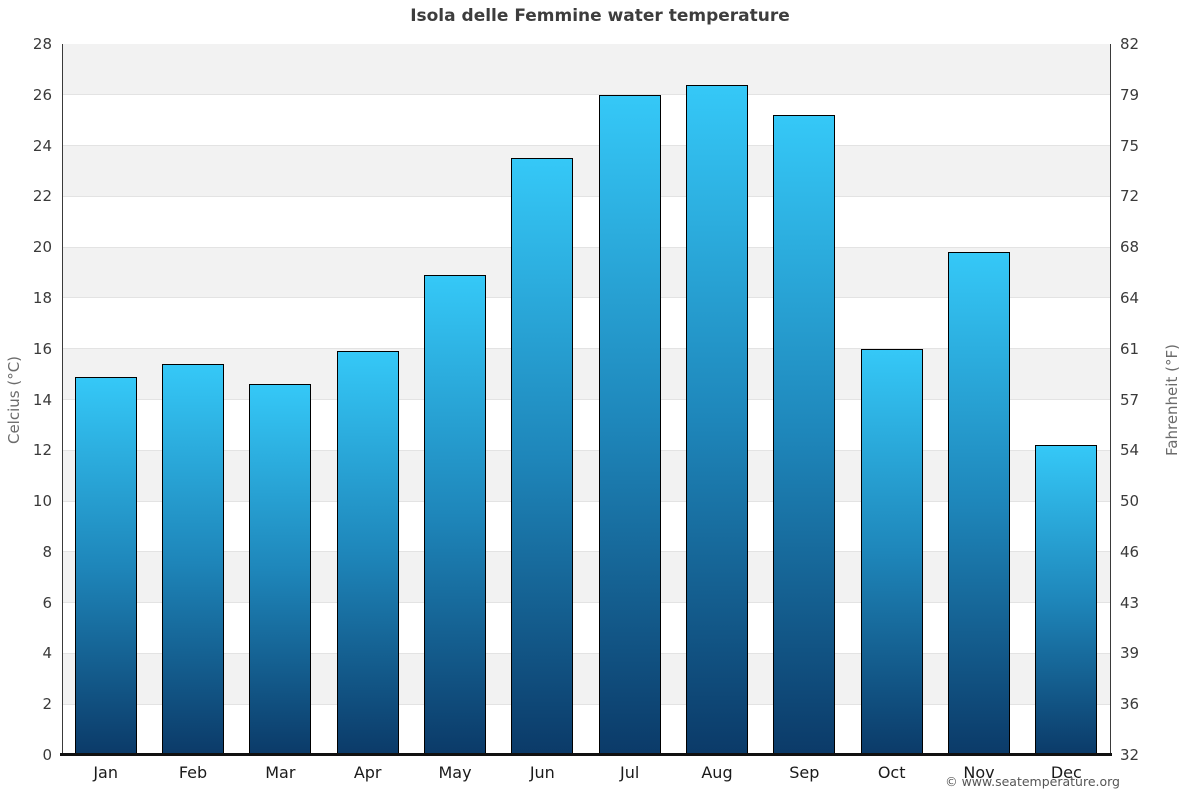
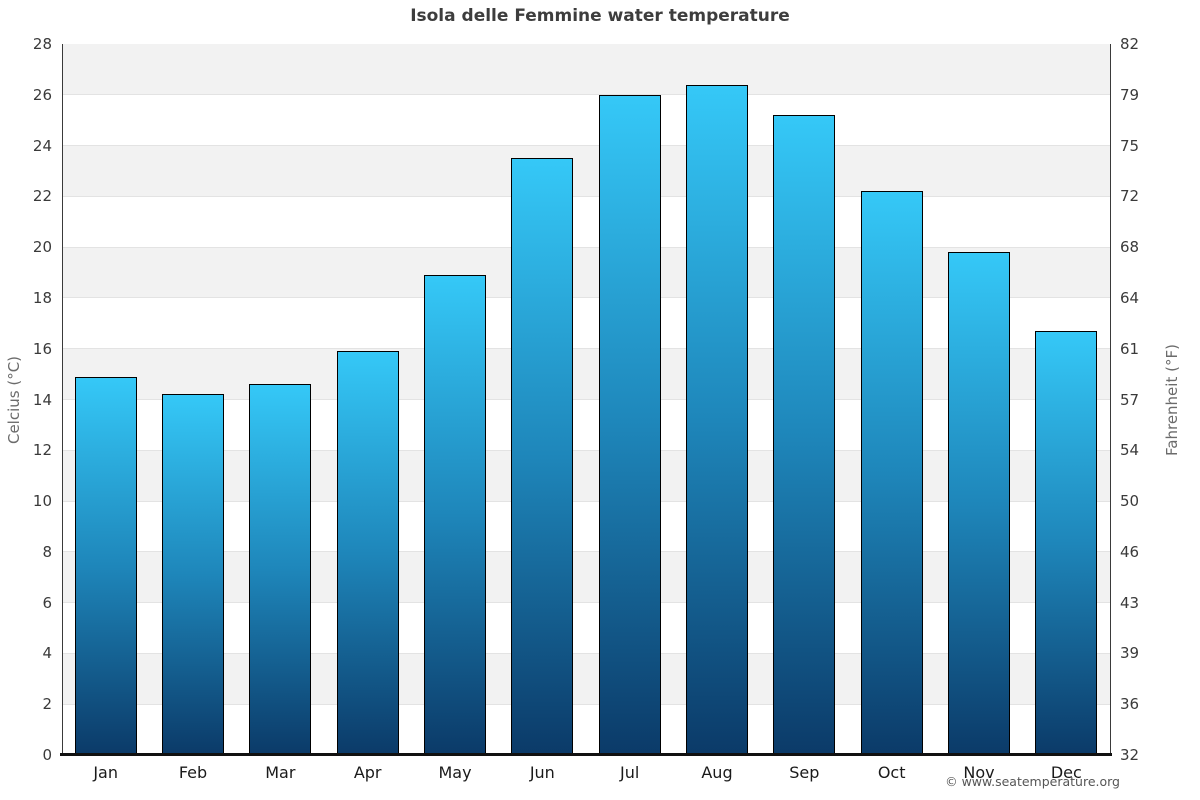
Feb: 15.4 -> 14.2
Oct: 16.0 -> 22.2
Dec: 12.2 -> 16.7
